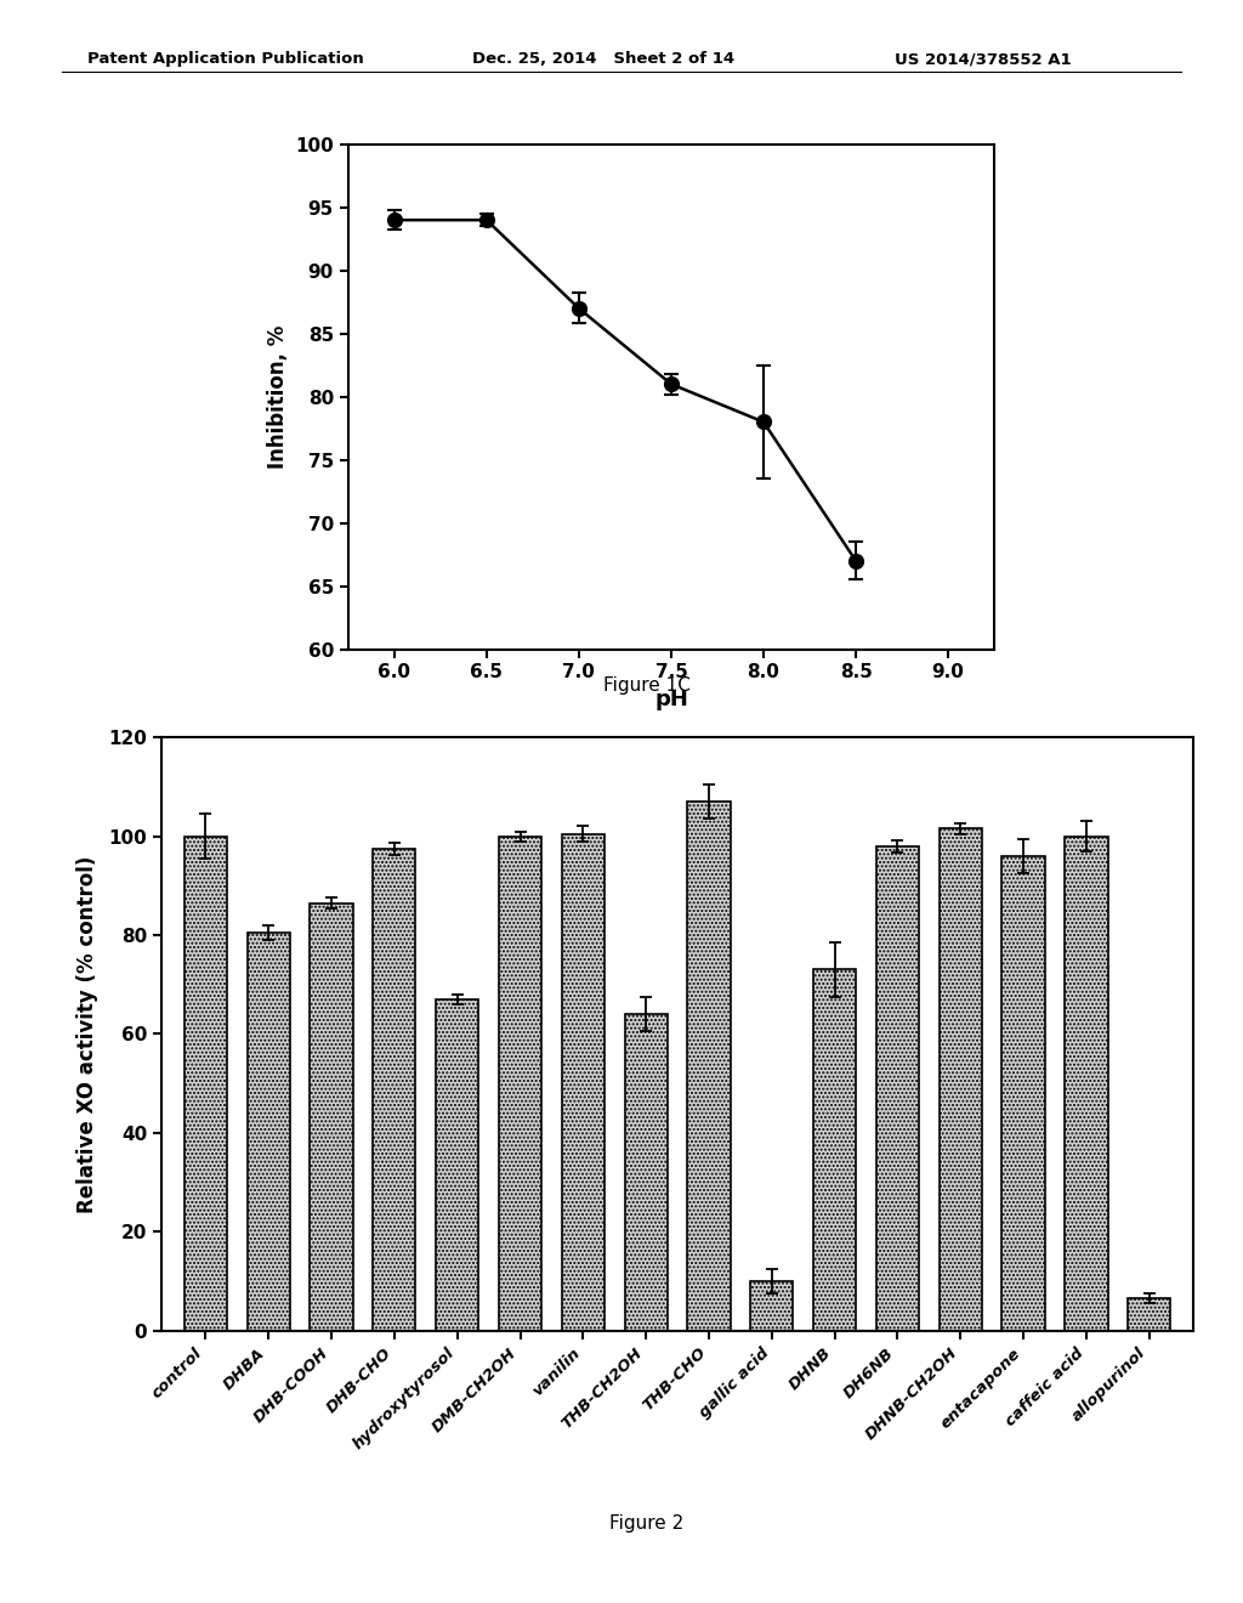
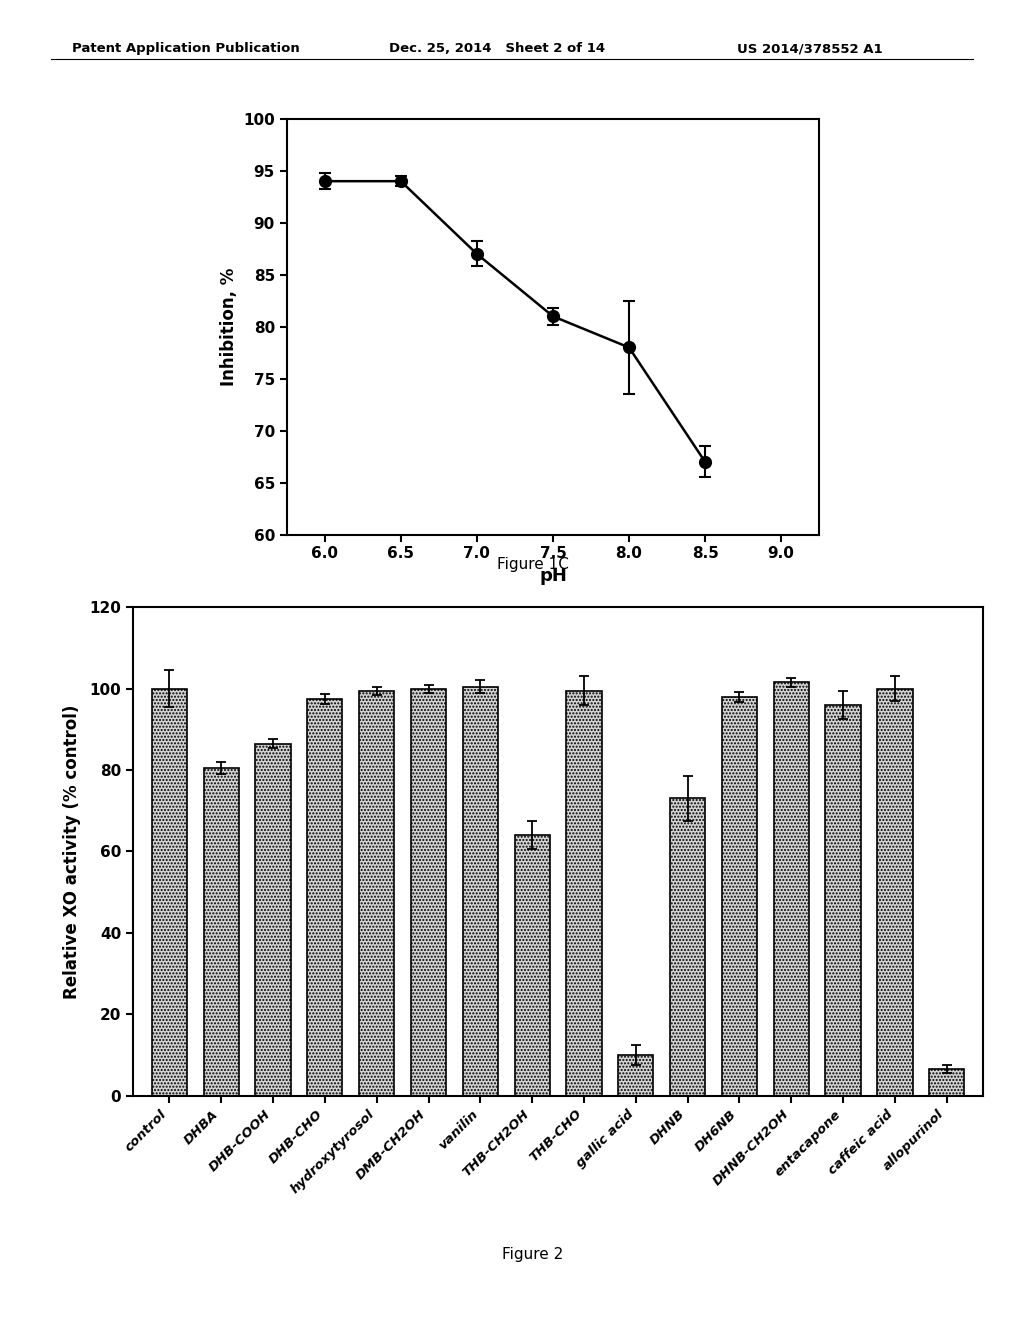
hydroxytyrosol: 67.0 -> 99.5
THB-CHO: 107.0 -> 99.5
